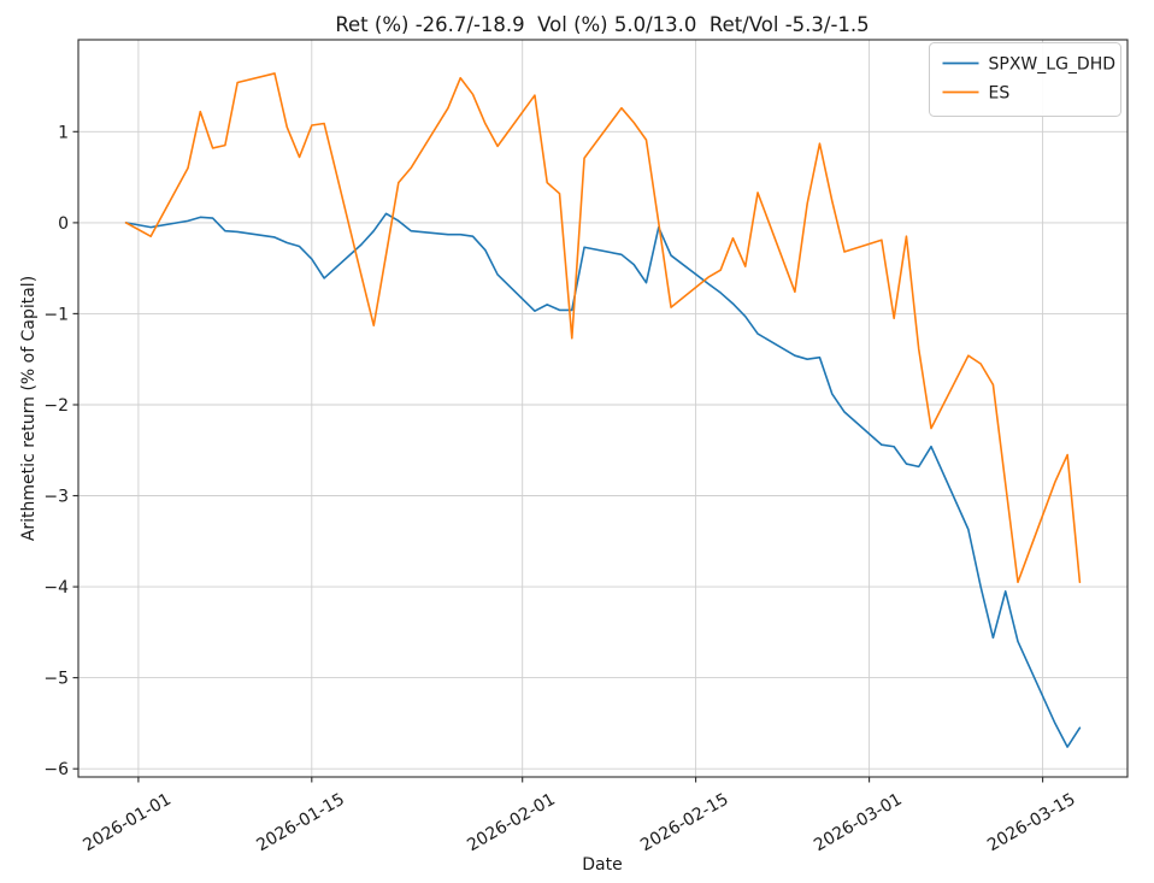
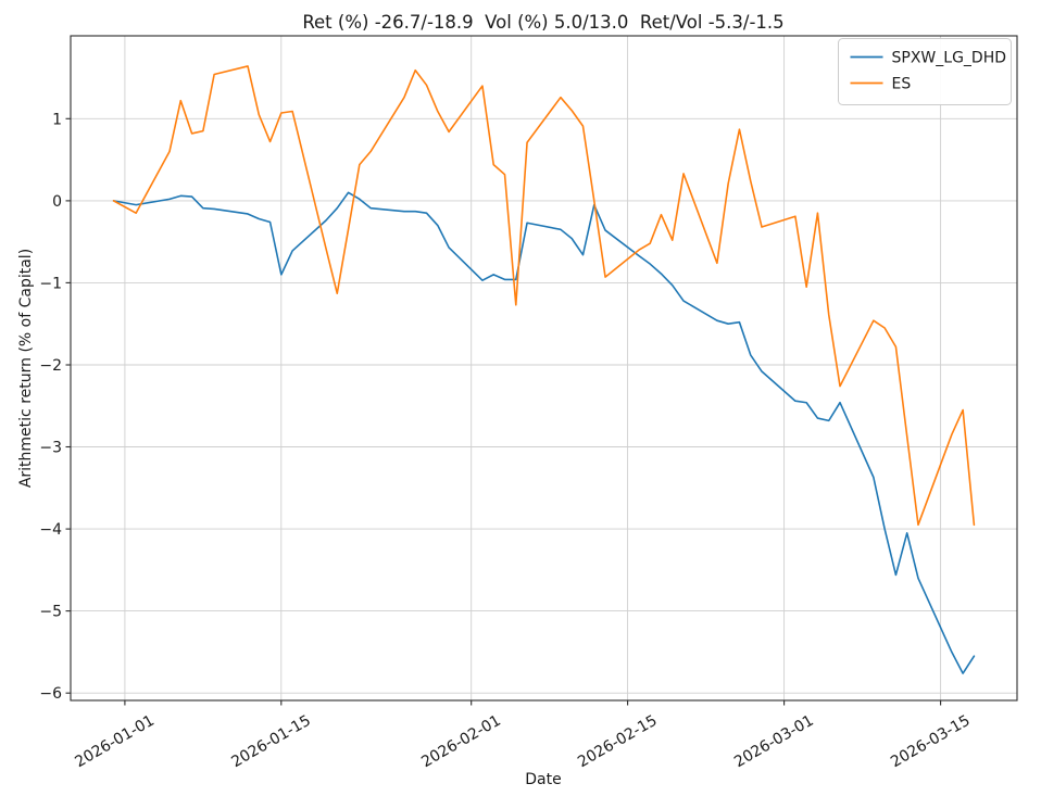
SPXW_LG_DHD/2026-01-15: -0.4 -> -0.9
